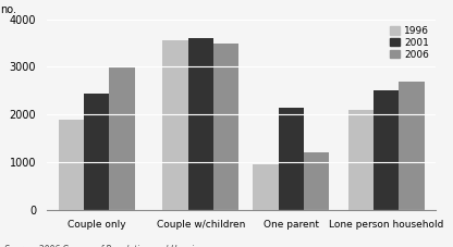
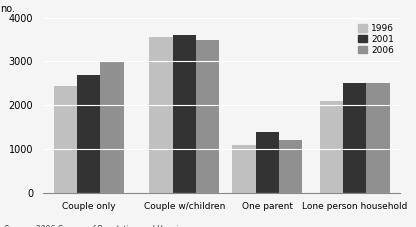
1996/Couple only: 1900 -> 2450
2001/Couple only: 2450 -> 2700
1996/One parent: 950 -> 1100
2001/One parent: 2150 -> 1380
2006/Lone person household: 2700 -> 2500
